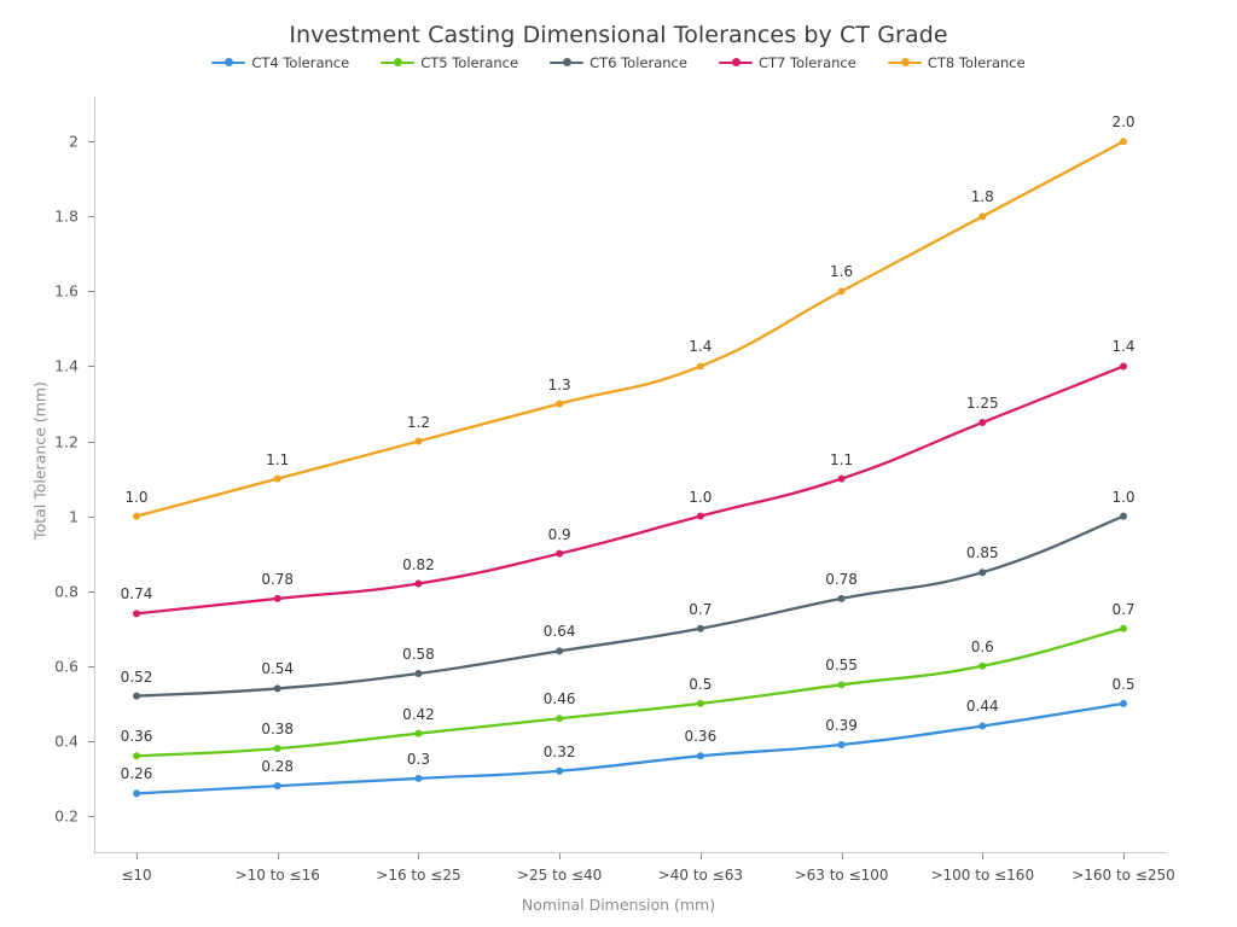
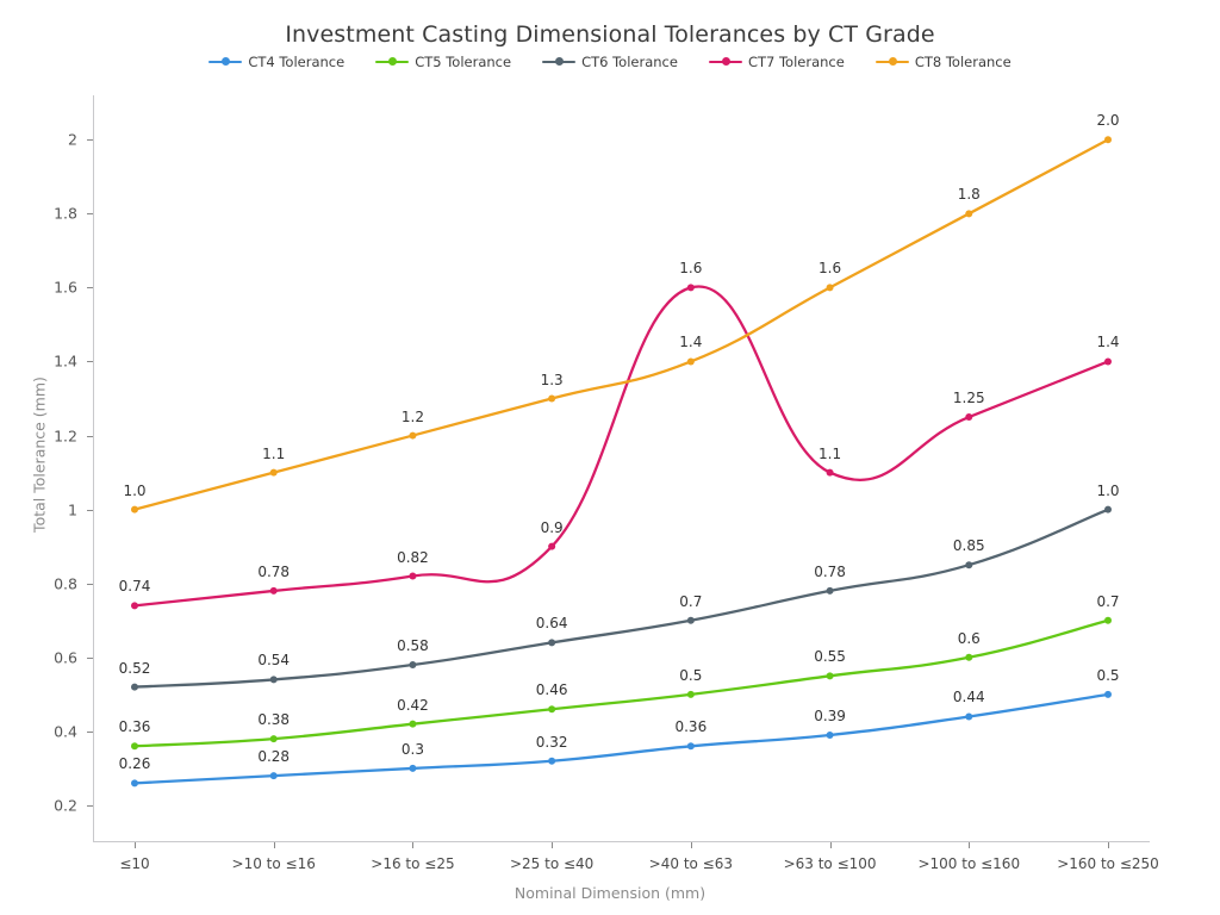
CT7 Tolerance/>40 to ≤63: 1.0 -> 1.6
